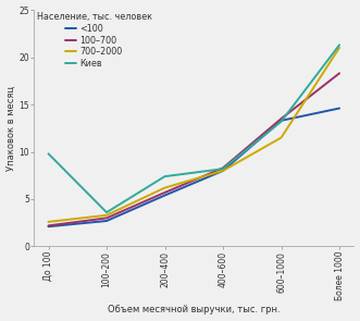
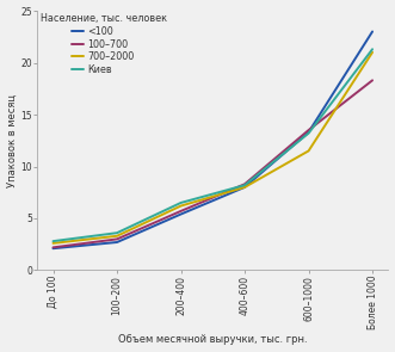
Киев/До 100: 9.8 -> 2.8
Киев/200–400: 7.4 -> 6.5
<100/Более 1000: 14.6 -> 23.0
